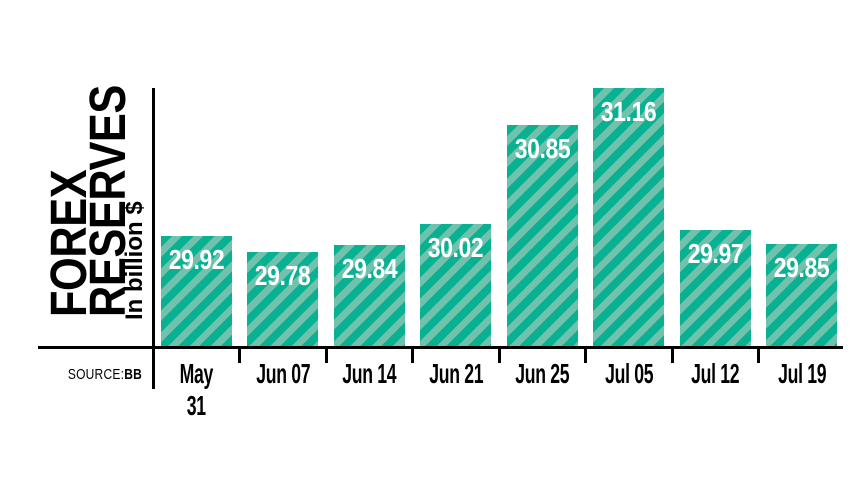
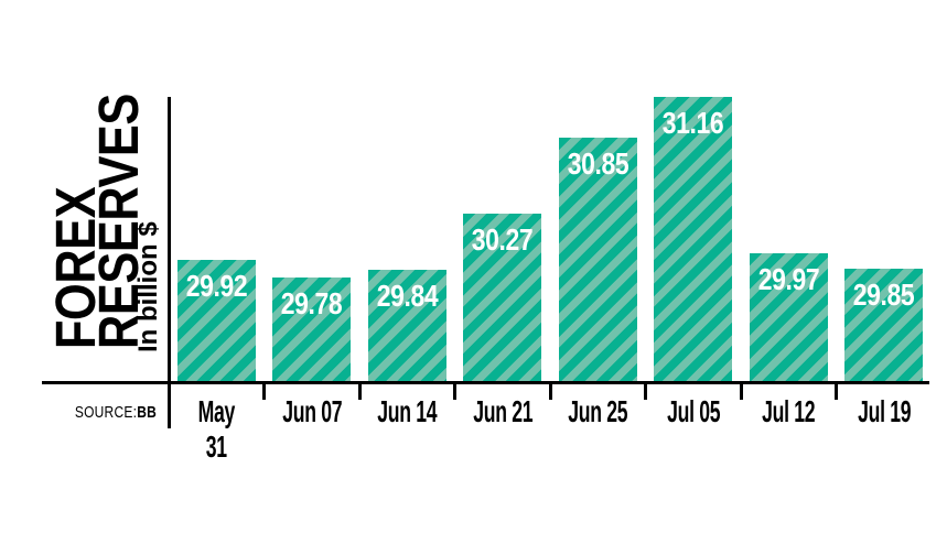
Jun 21: 30.02 -> 30.27
